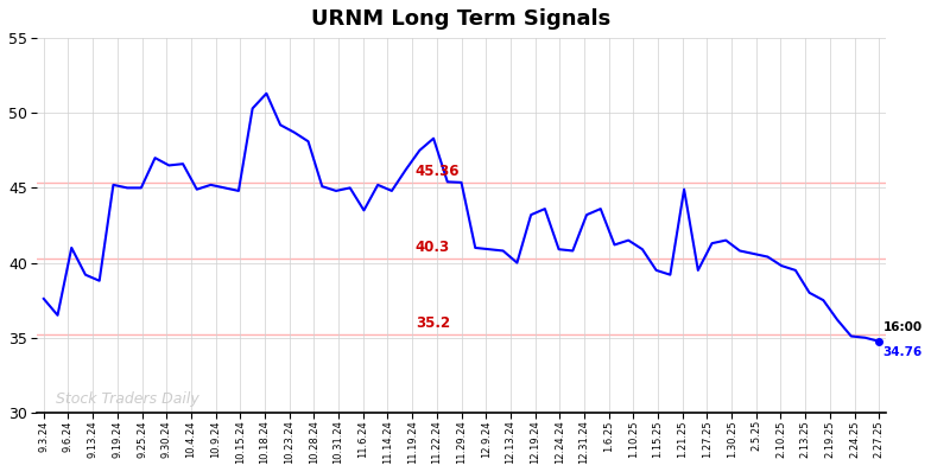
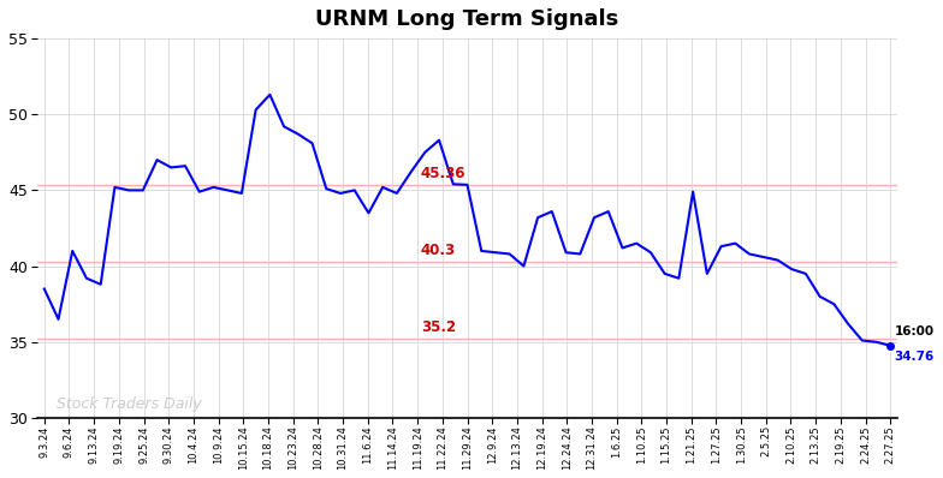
9.3.24: 37.6 -> 38.5
